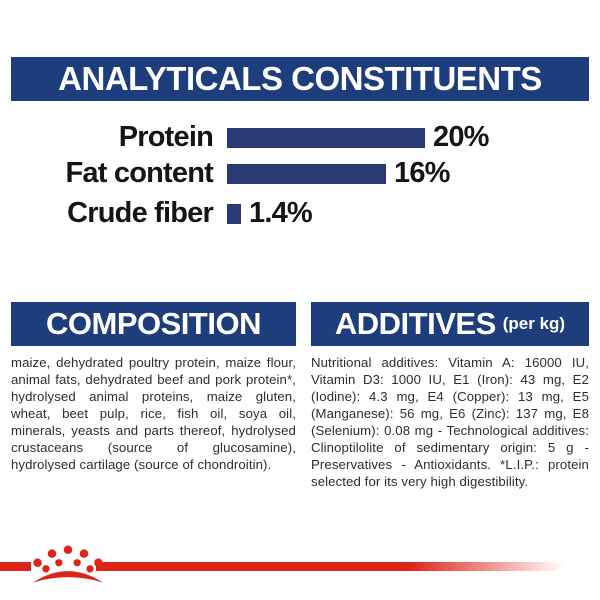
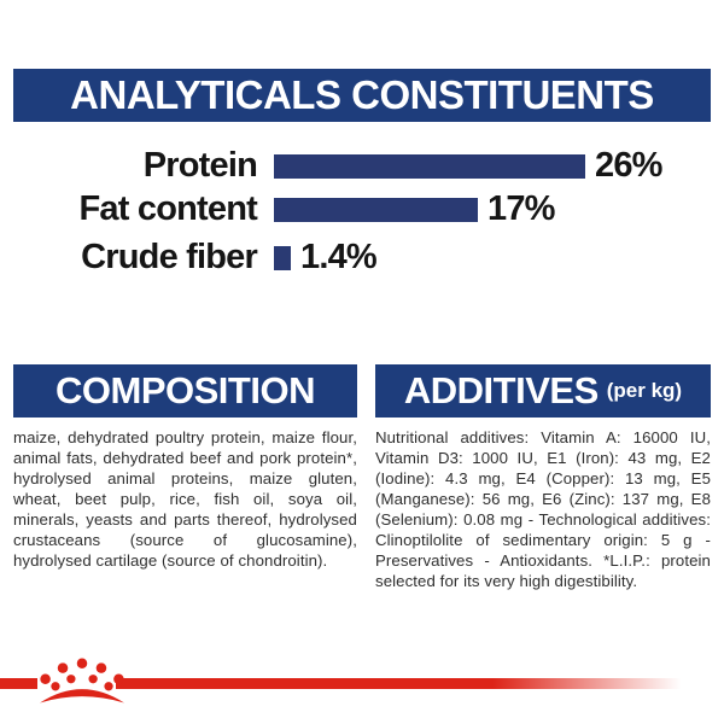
Protein: 20% -> 26%
Fat content: 16% -> 17%
